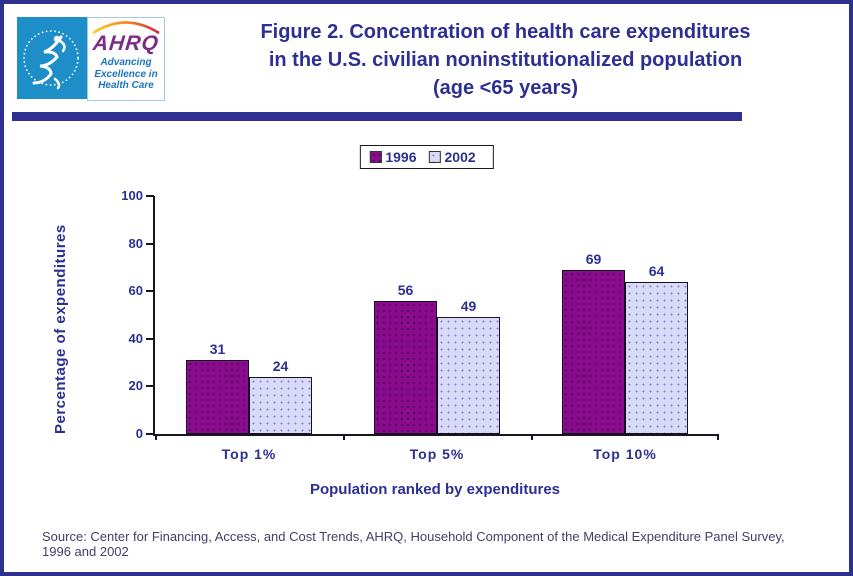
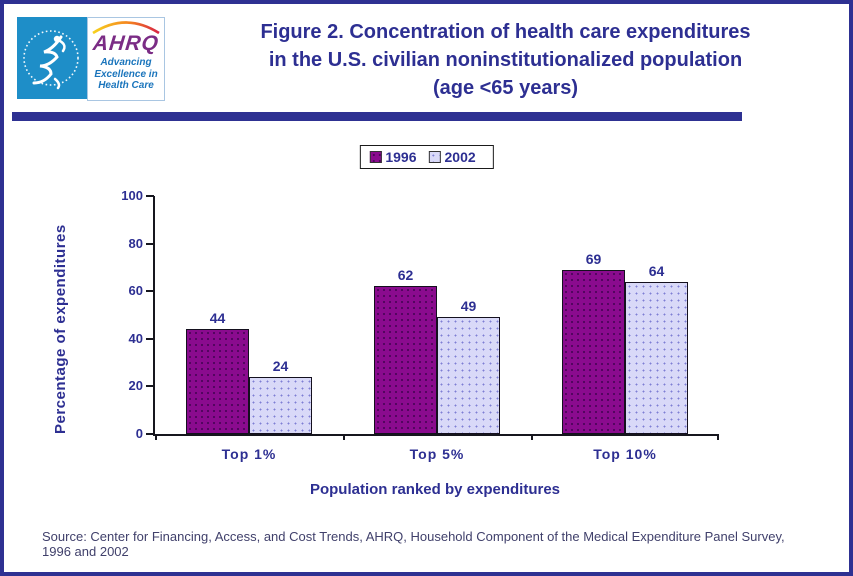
1996/Top 1%: 31 -> 44
1996/Top 5%: 56 -> 62
